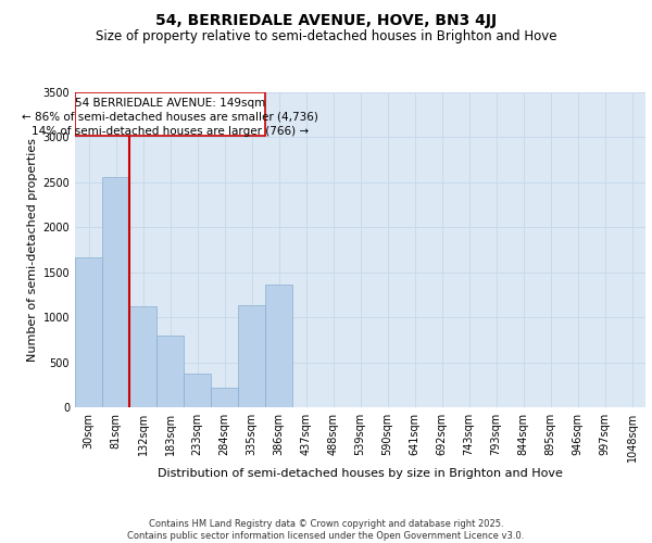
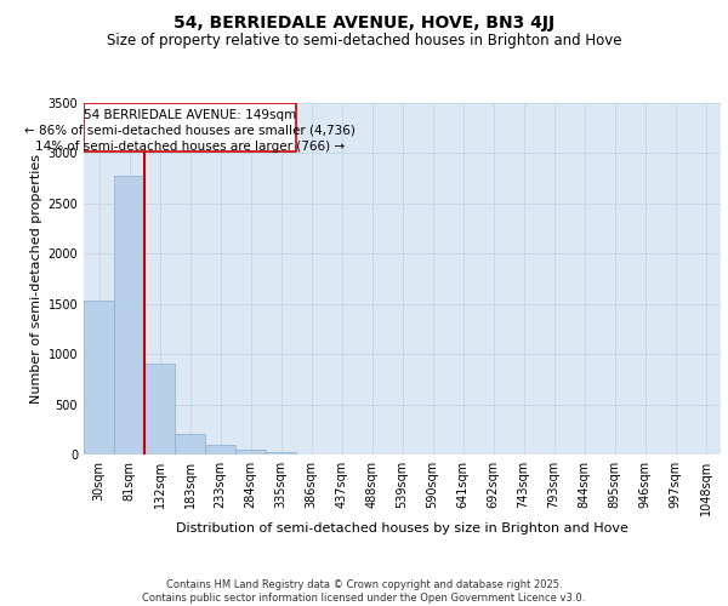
30sqm: 1660 -> 1530
81sqm: 2560 -> 2780
132sqm: 1120 -> 900
183sqm: 800 -> 210
233sqm: 380 -> 100
284sqm: 220 -> 50
335sqm: 1140 -> 20
386sqm: 1360 -> 0
